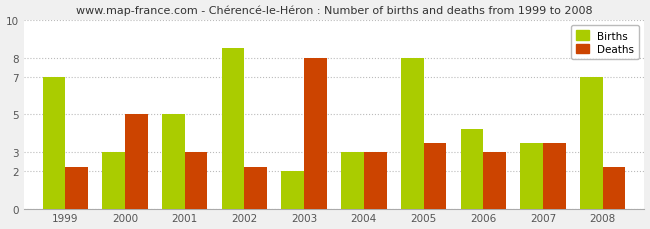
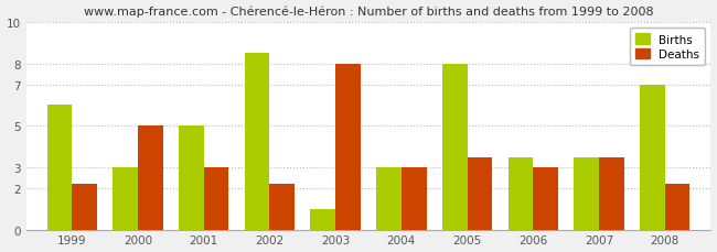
Births/1999: 7.0 -> 6.0
Births/2003: 2.0 -> 1.0
Births/2006: 4.2 -> 3.5
